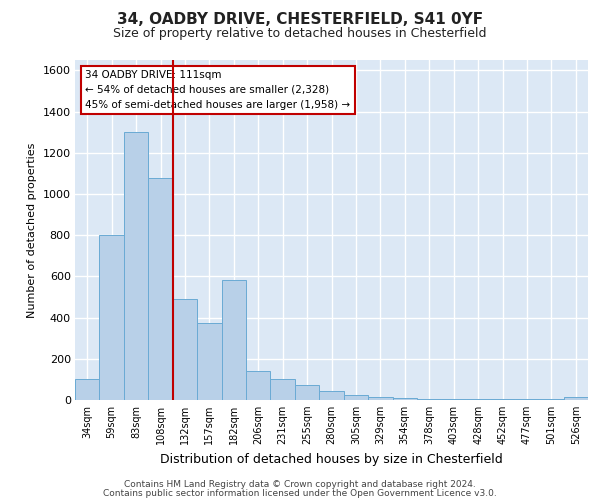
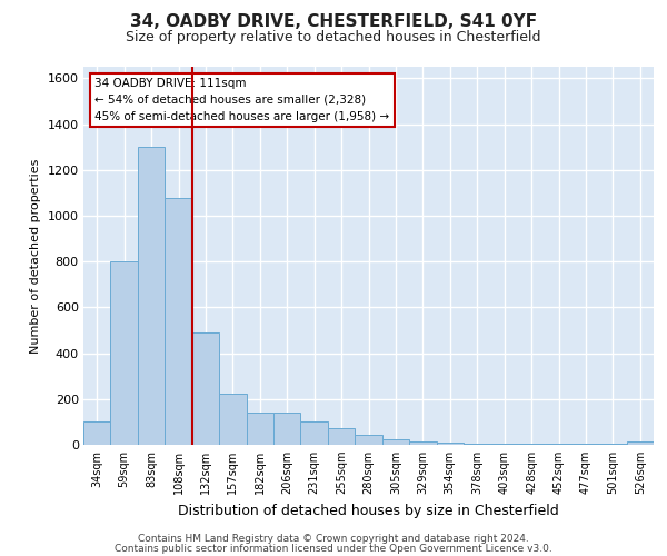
157sqm: 375 -> 225
182sqm: 580 -> 140
